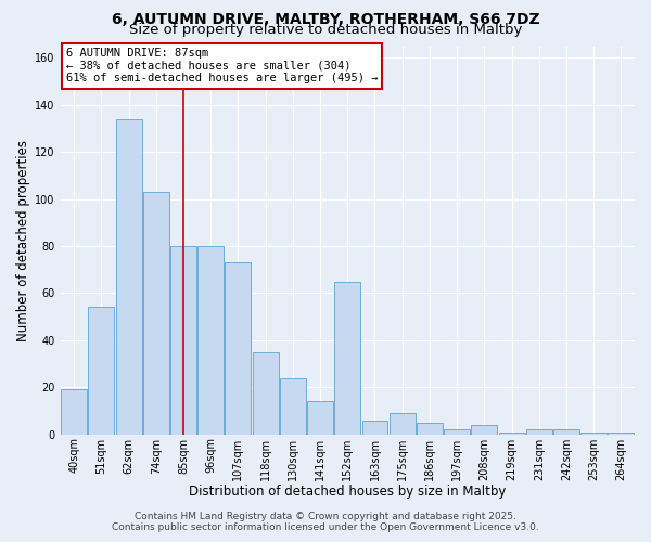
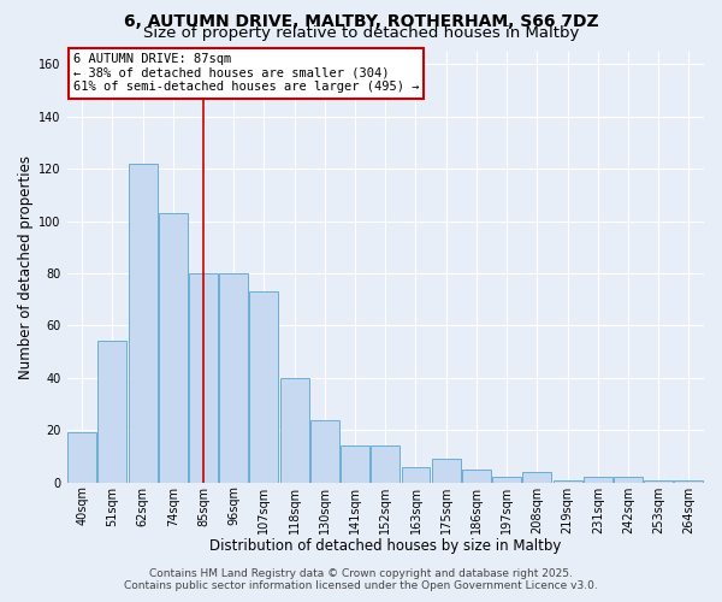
62sqm: 134 -> 122
118sqm: 35 -> 40
152sqm: 65 -> 14
